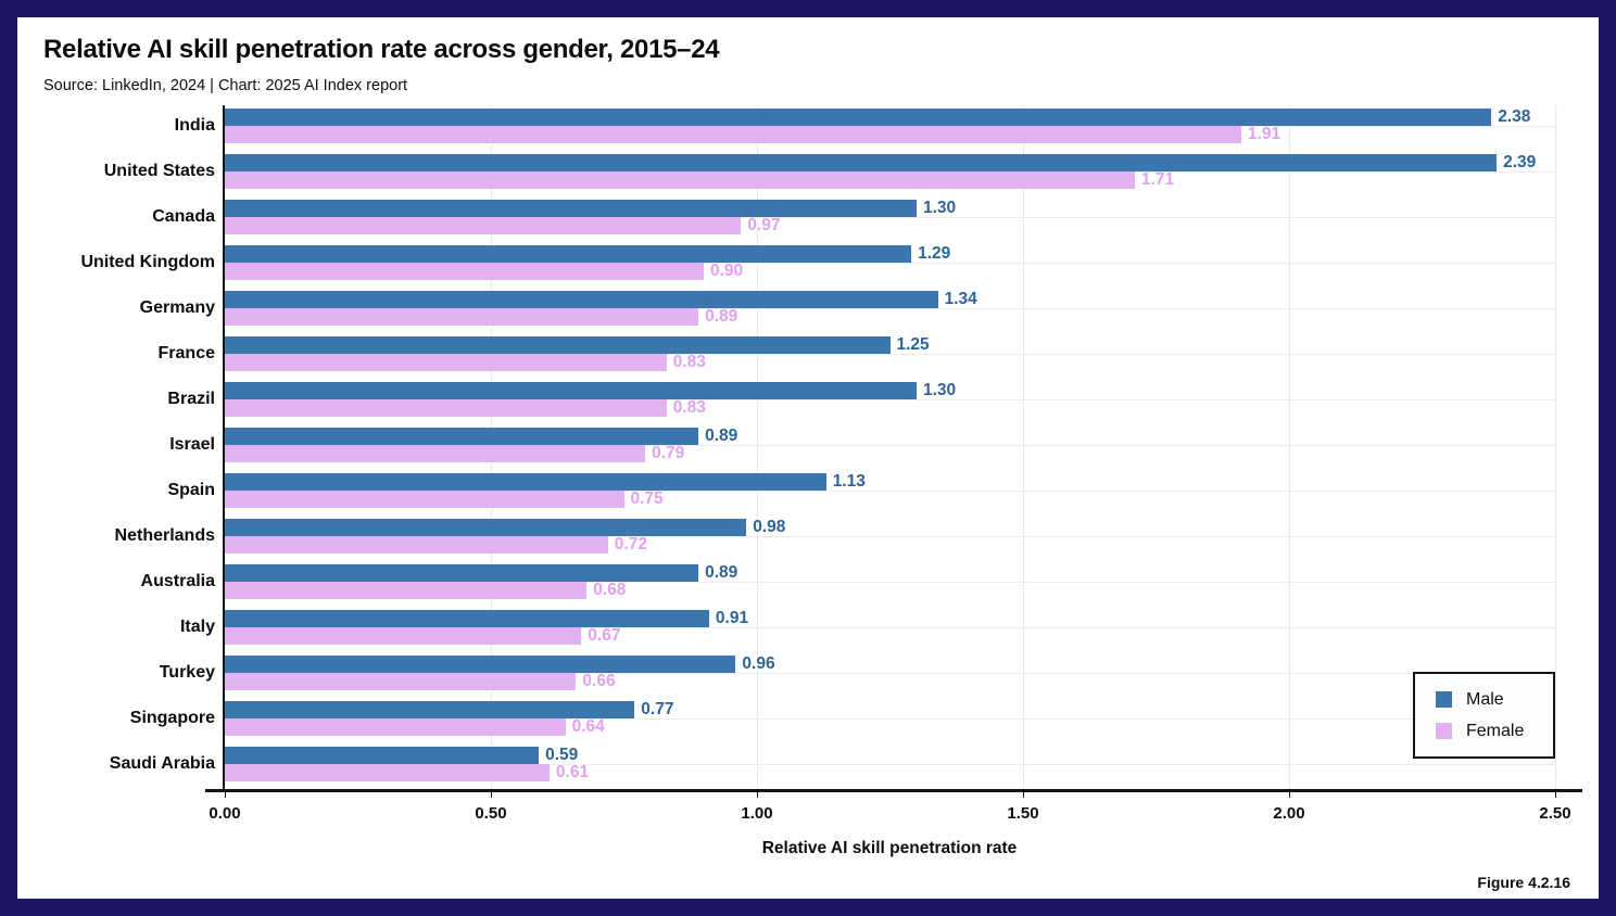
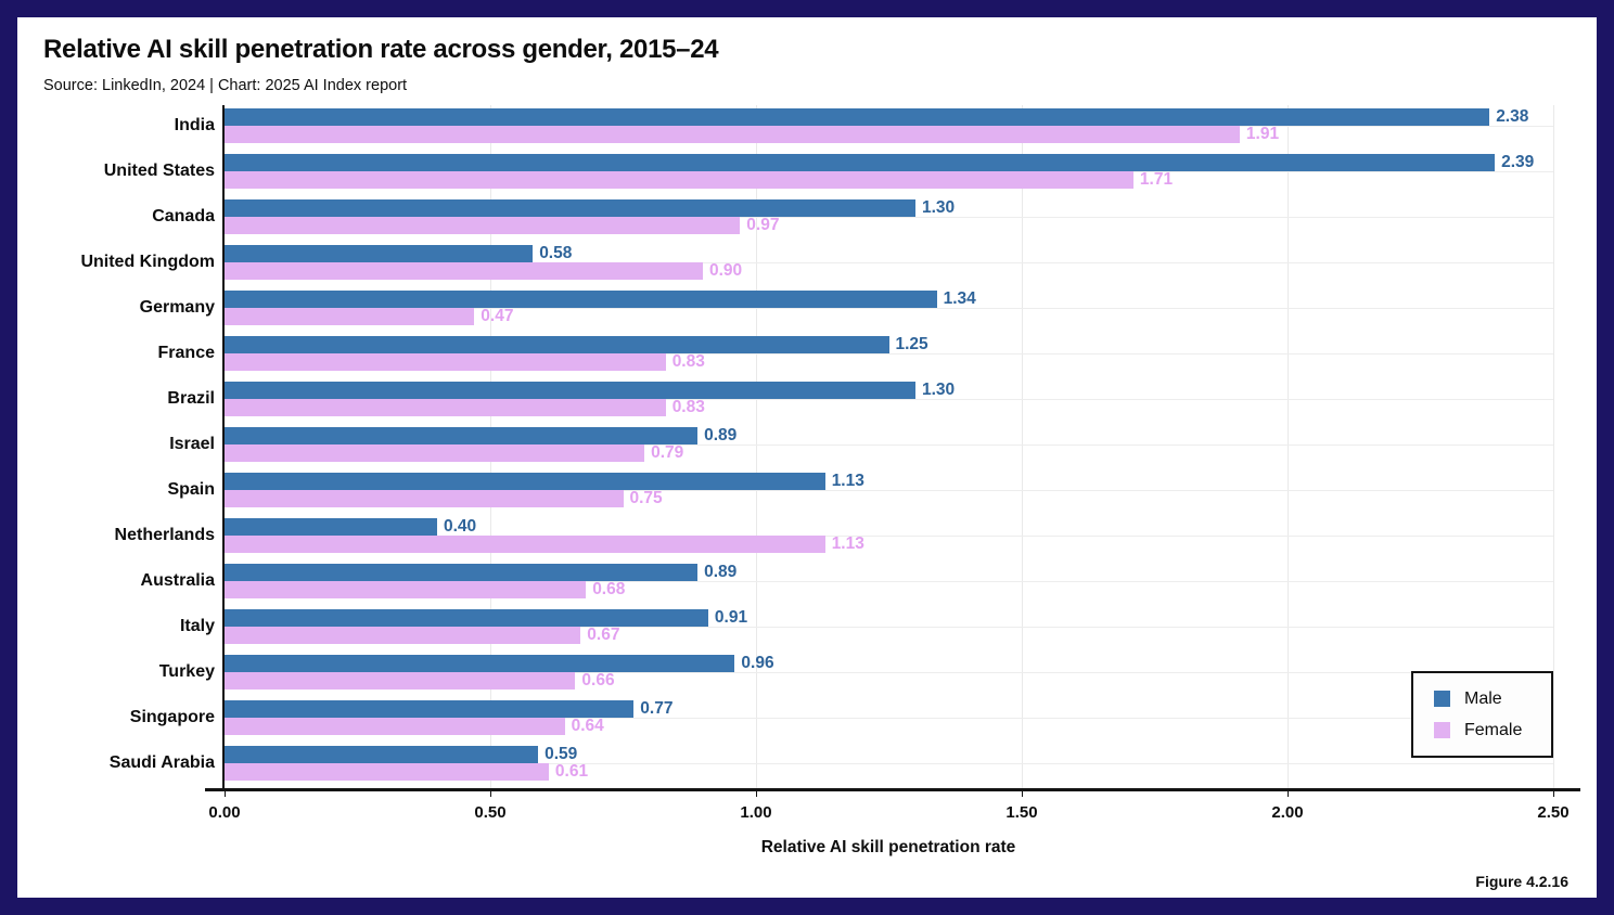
Male/United Kingdom: 1.29 -> 0.58
Female/Germany: 0.89 -> 0.47
Male/Netherlands: 0.98 -> 0.40
Female/Netherlands: 0.72 -> 1.13
